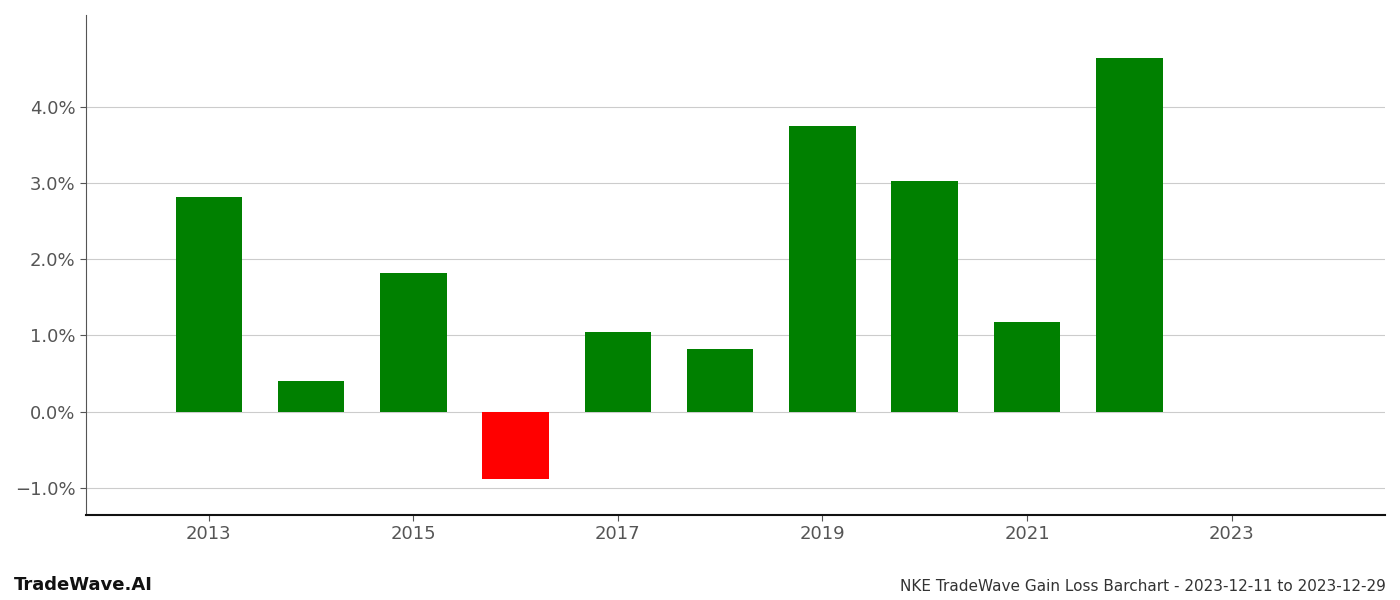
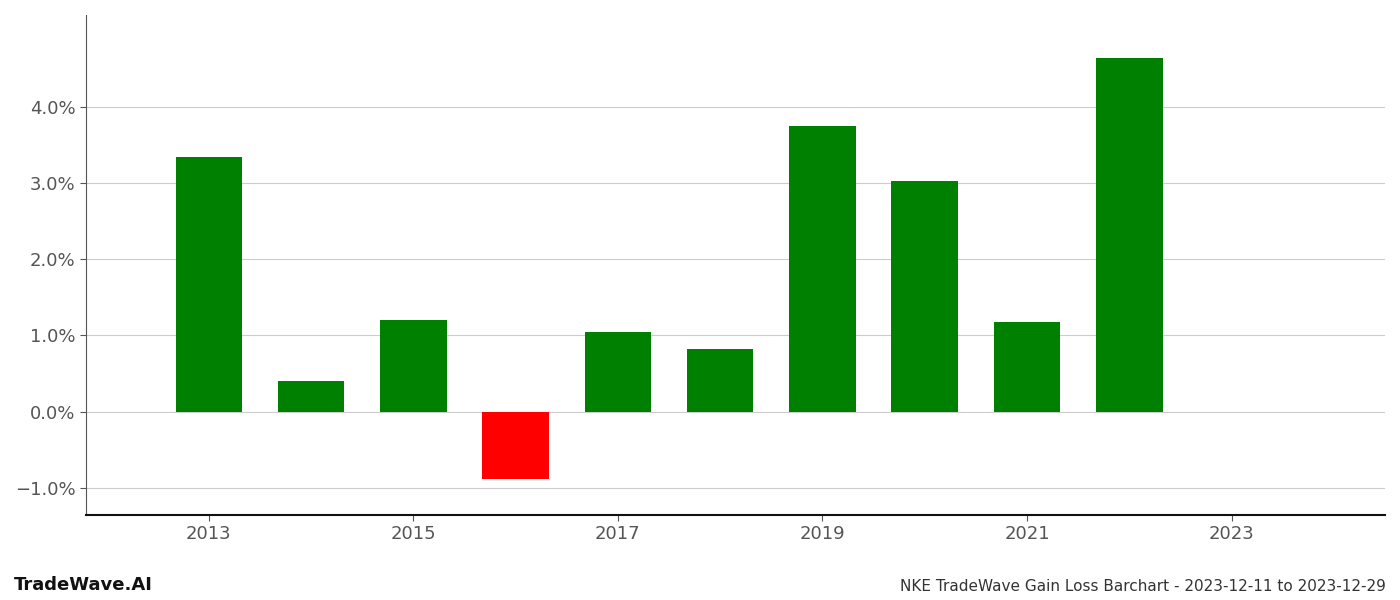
2013: 2.82% -> 3.34%
2015: 1.82% -> 1.20%
